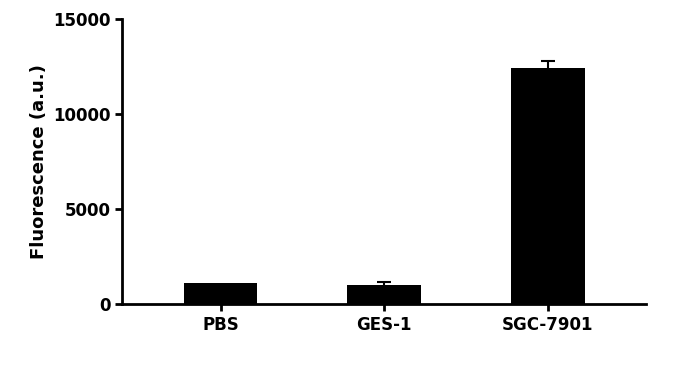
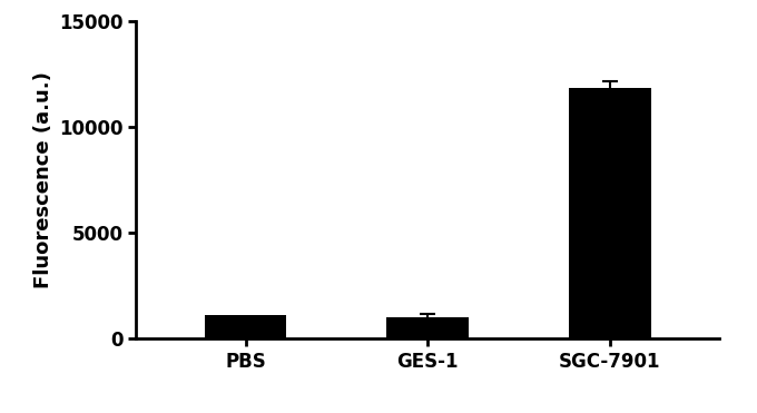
SGC-7901: 12400 -> 11800
